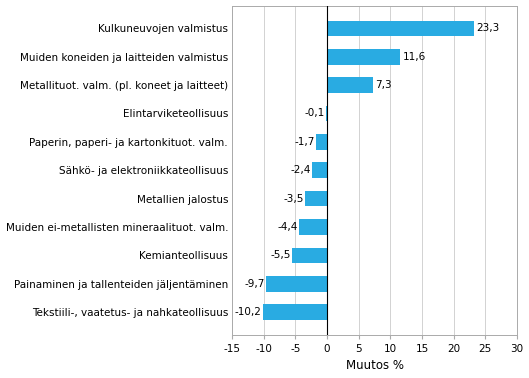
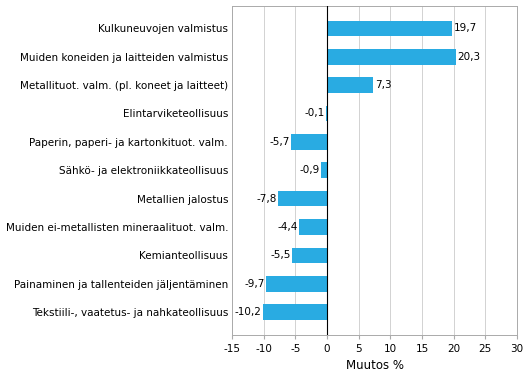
Kulkuneuvojen valmistus: 23,3 -> 19,7
Muiden koneiden ja laitteiden valmistus: 11,6 -> 20,3
Paperin, paperi- ja kartonkituot. valm.: -1,7 -> -5,7
Sähkö- ja elektroniikkateollisuus: -2,4 -> -0,9
Metallien jalostus: -3,5 -> -7,8
